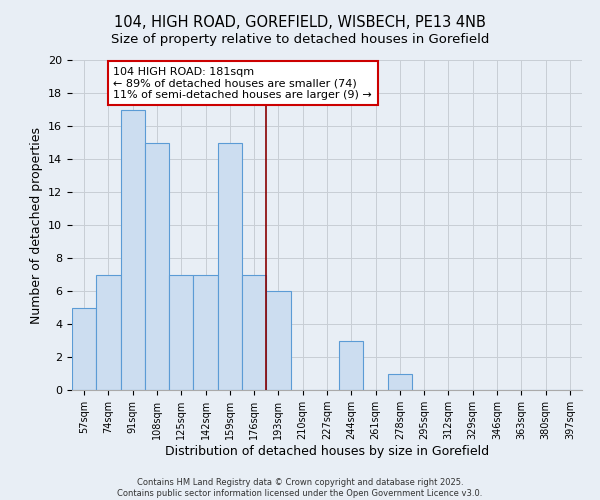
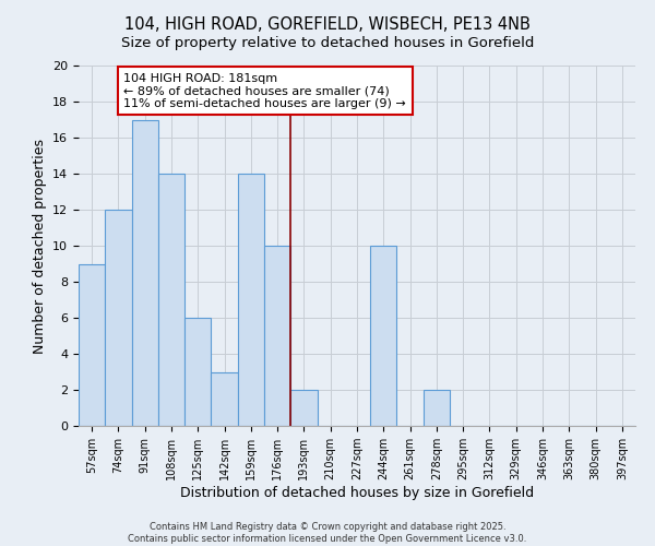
57sqm: 5 -> 9
74sqm: 7 -> 12
108sqm: 15 -> 14
125sqm: 7 -> 6
142sqm: 7 -> 3
159sqm: 15 -> 14
176sqm: 7 -> 10
193sqm: 6 -> 2
244sqm: 3 -> 10
278sqm: 1 -> 2
